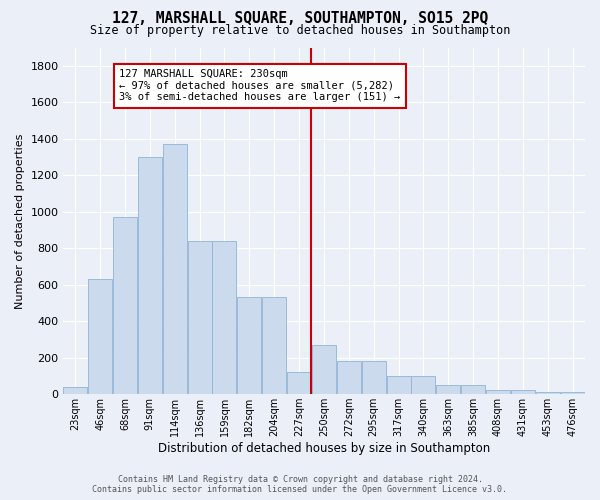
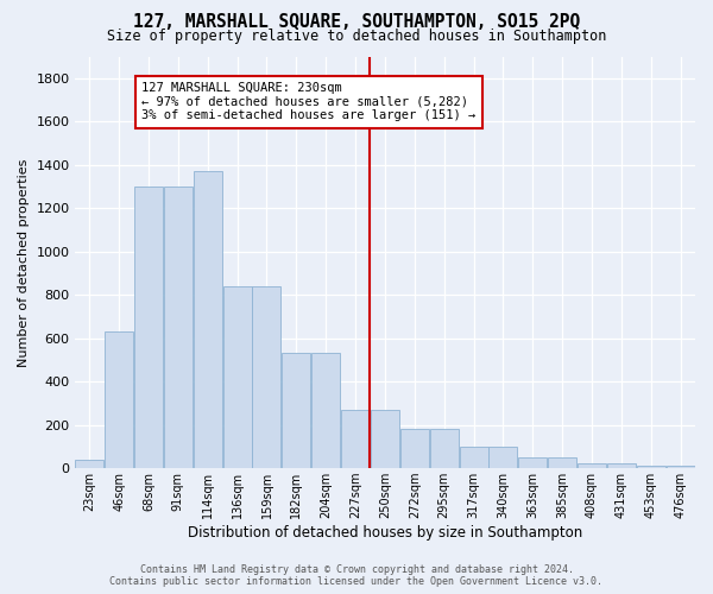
68sqm: 970 -> 1300
227sqm: 120 -> 270
